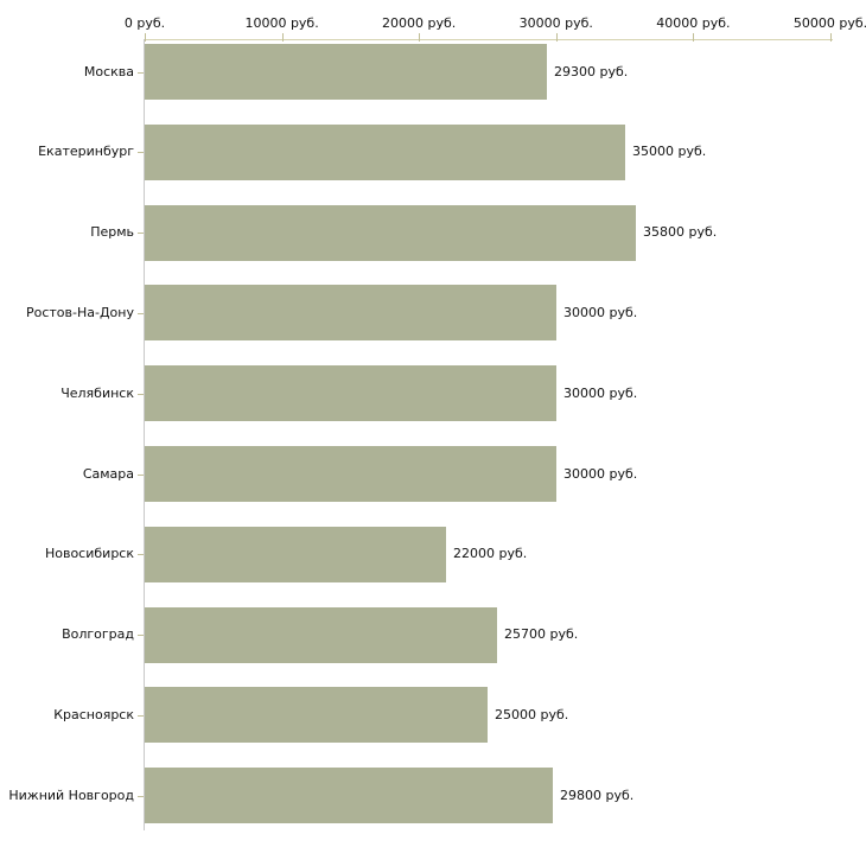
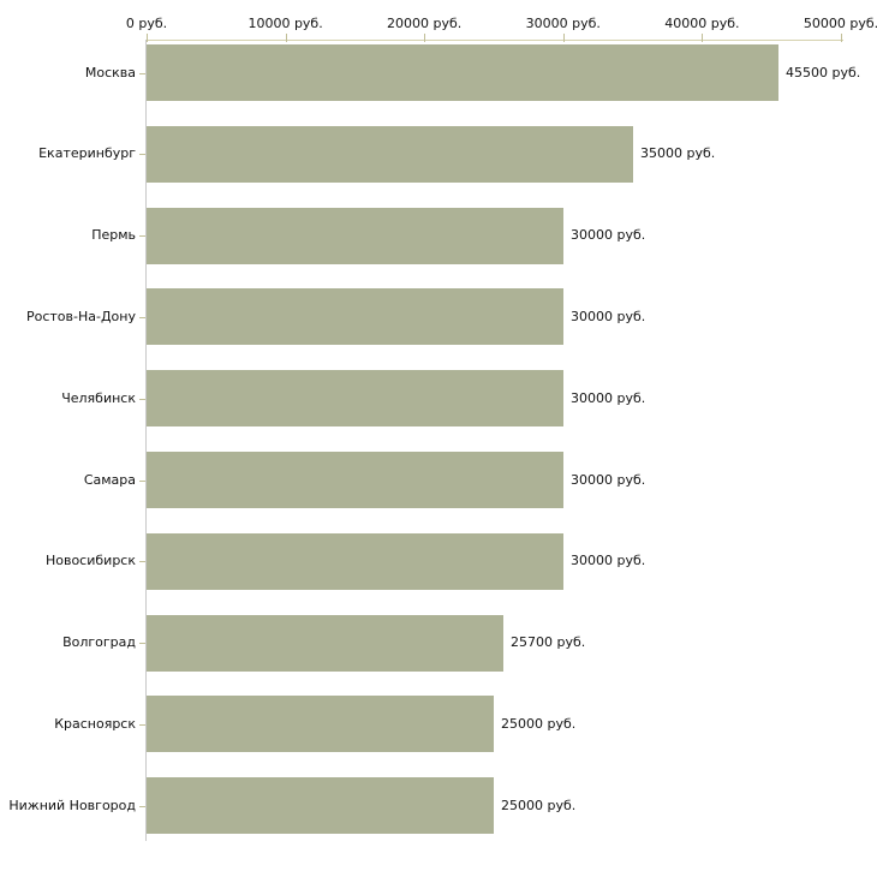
Москва: 29300 -> 45500
Пермь: 35800 -> 30000
Новосибирск: 22000 -> 30000
Нижний Новгород: 29800 -> 25000
